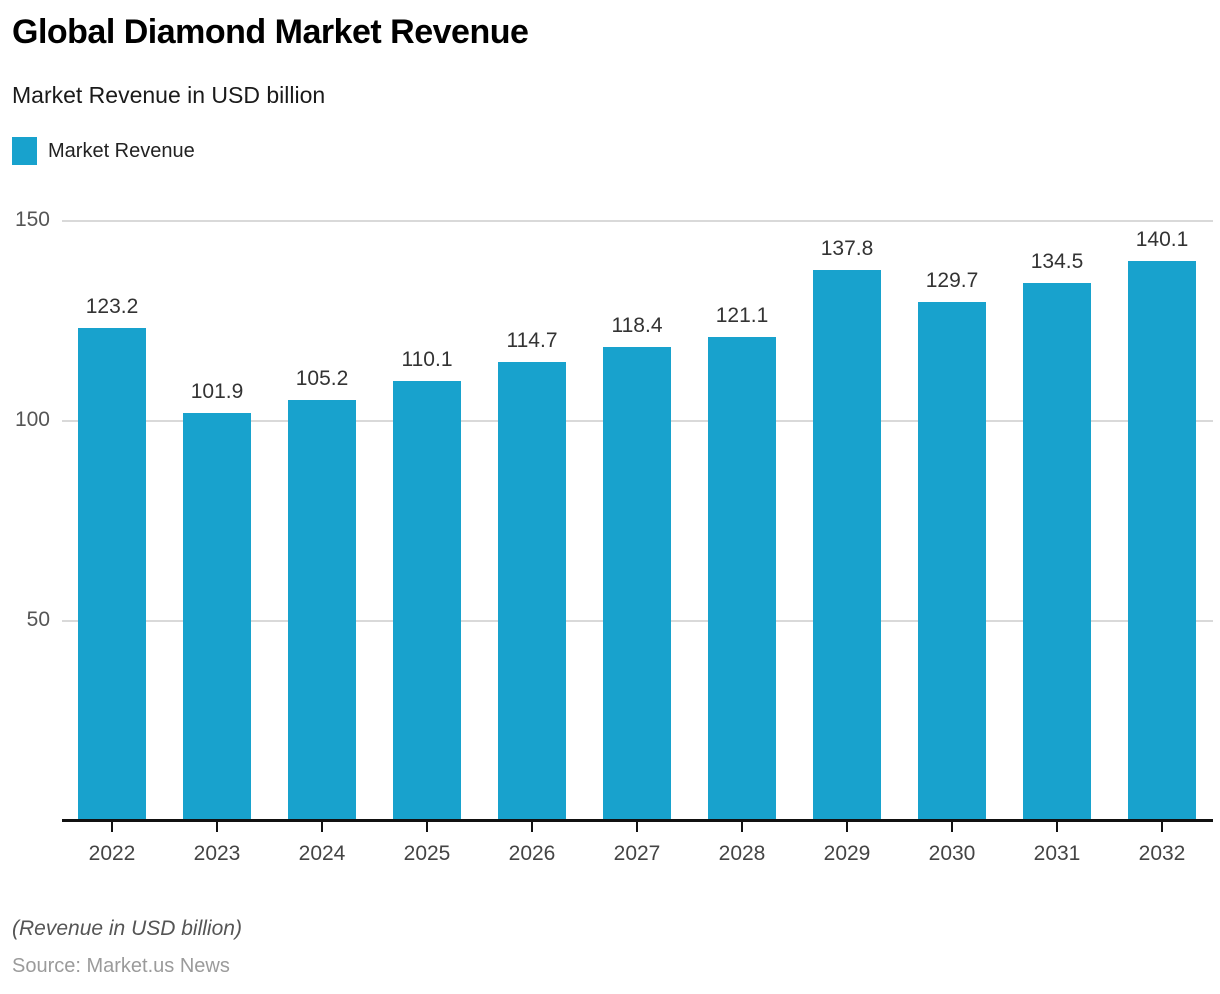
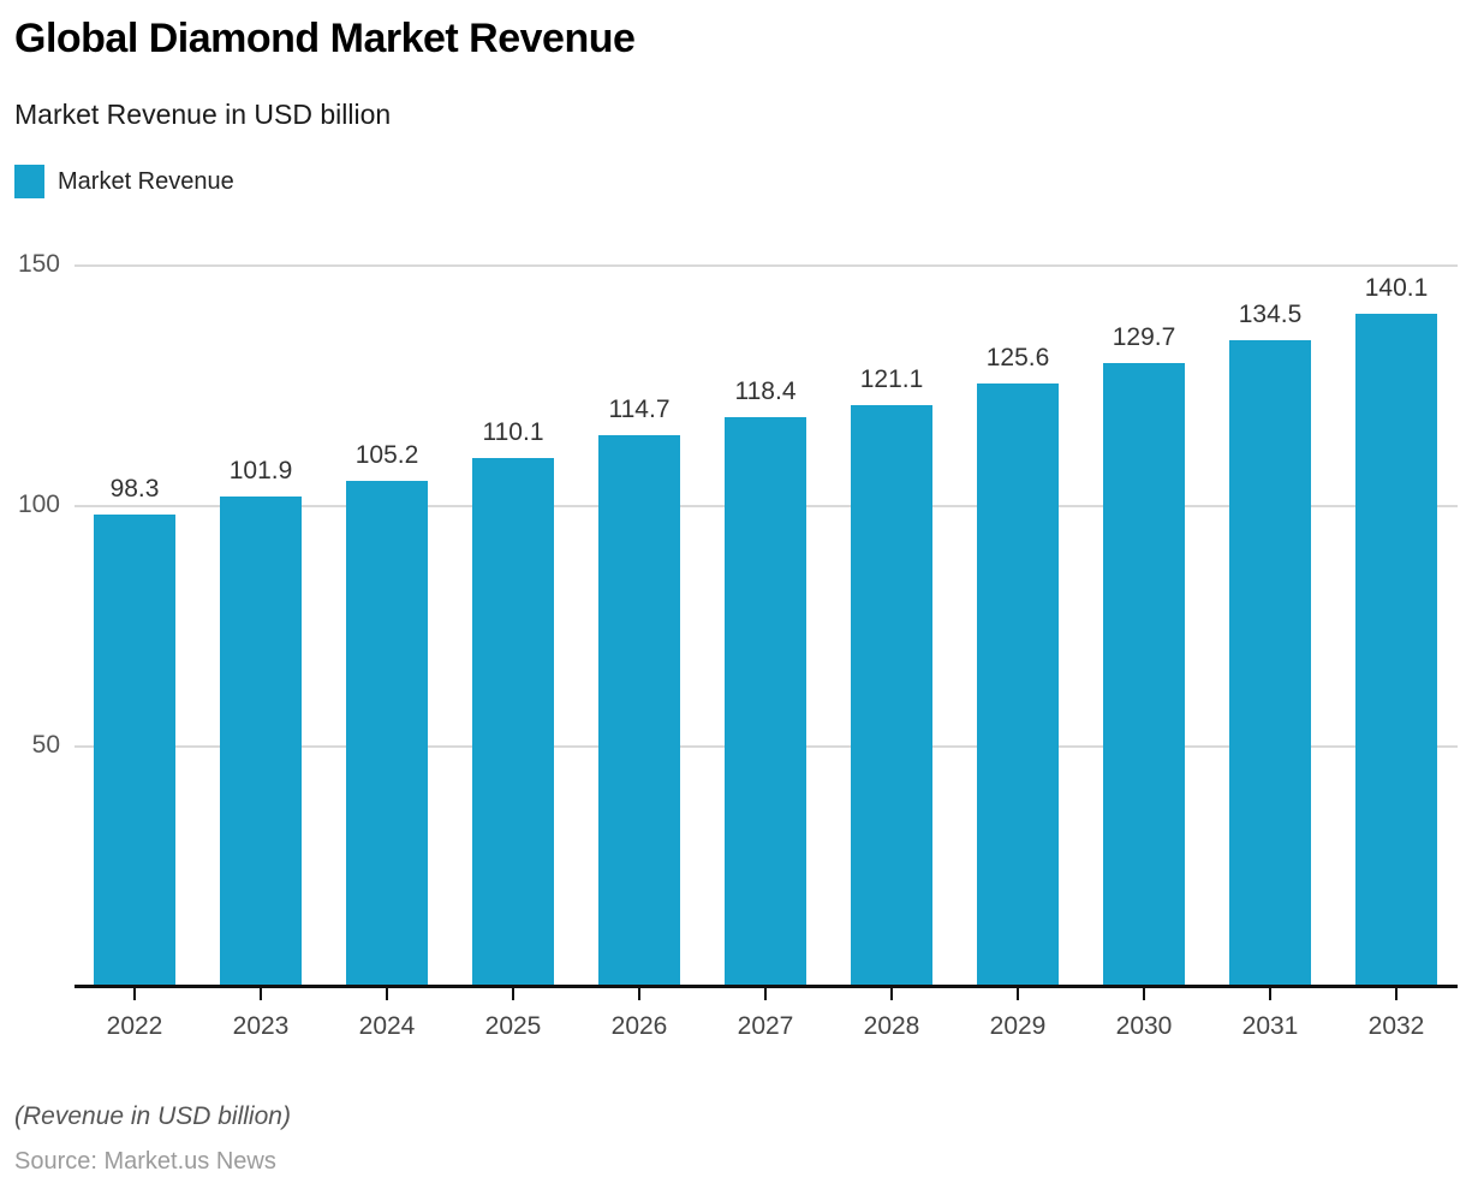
2022: 123.2 -> 98.3
2029: 137.8 -> 125.6
